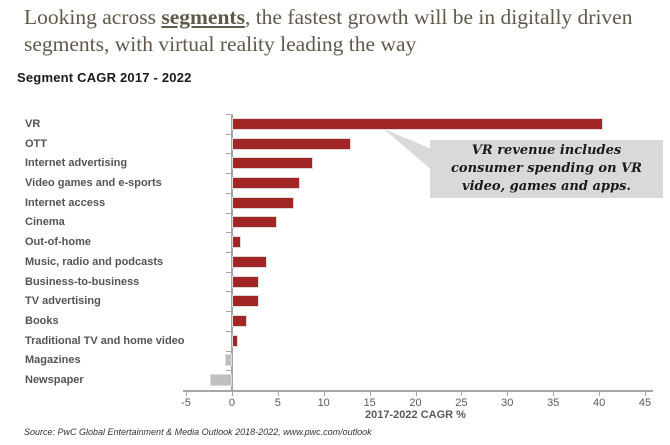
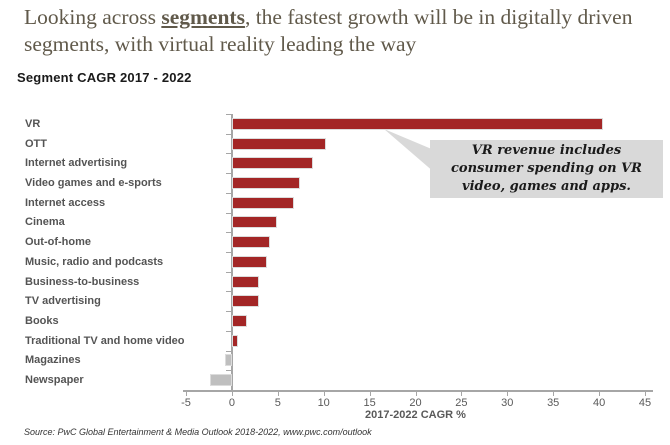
OTT: 13 -> 10
Out-of-home: 1 -> 4
